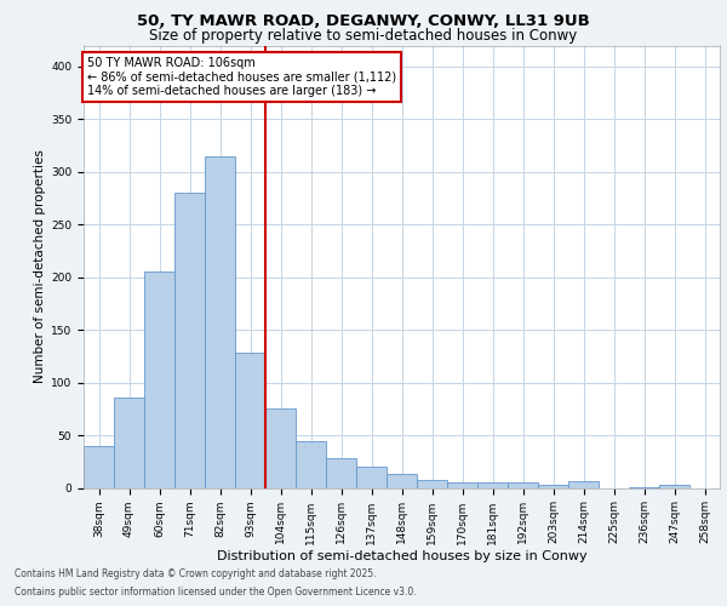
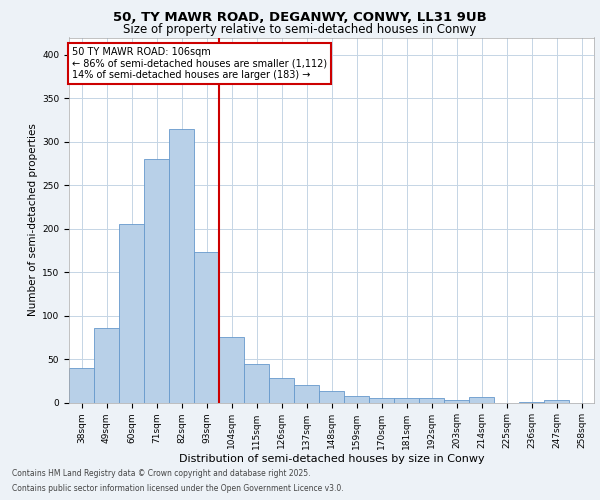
93sqm: 128 -> 173
